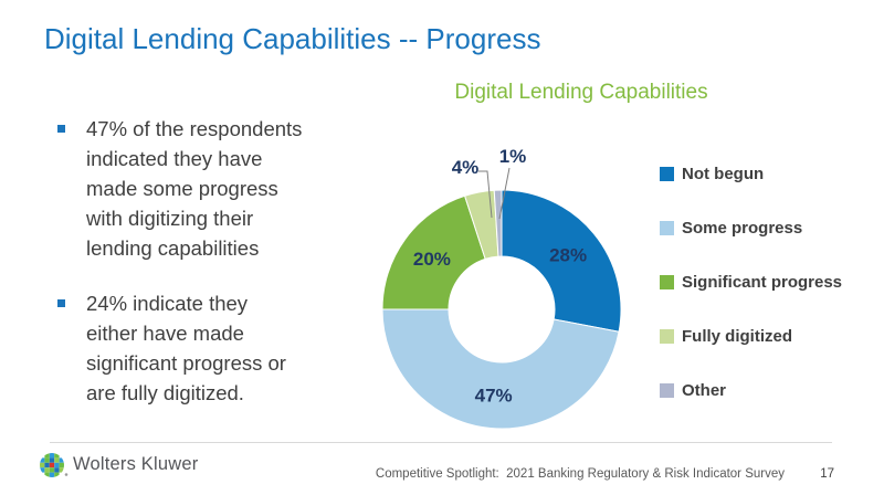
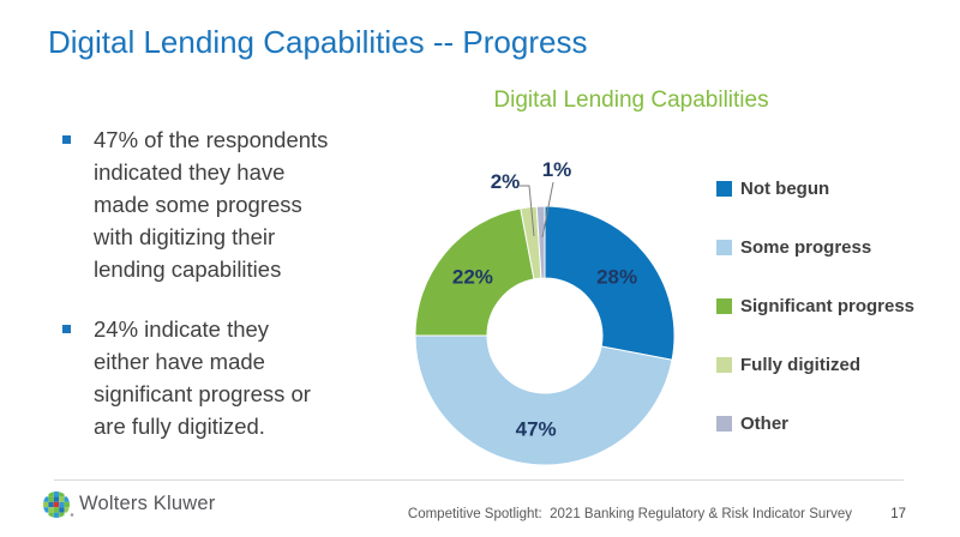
Significant progress: 20% -> 22%
Fully digitized: 4% -> 2%
